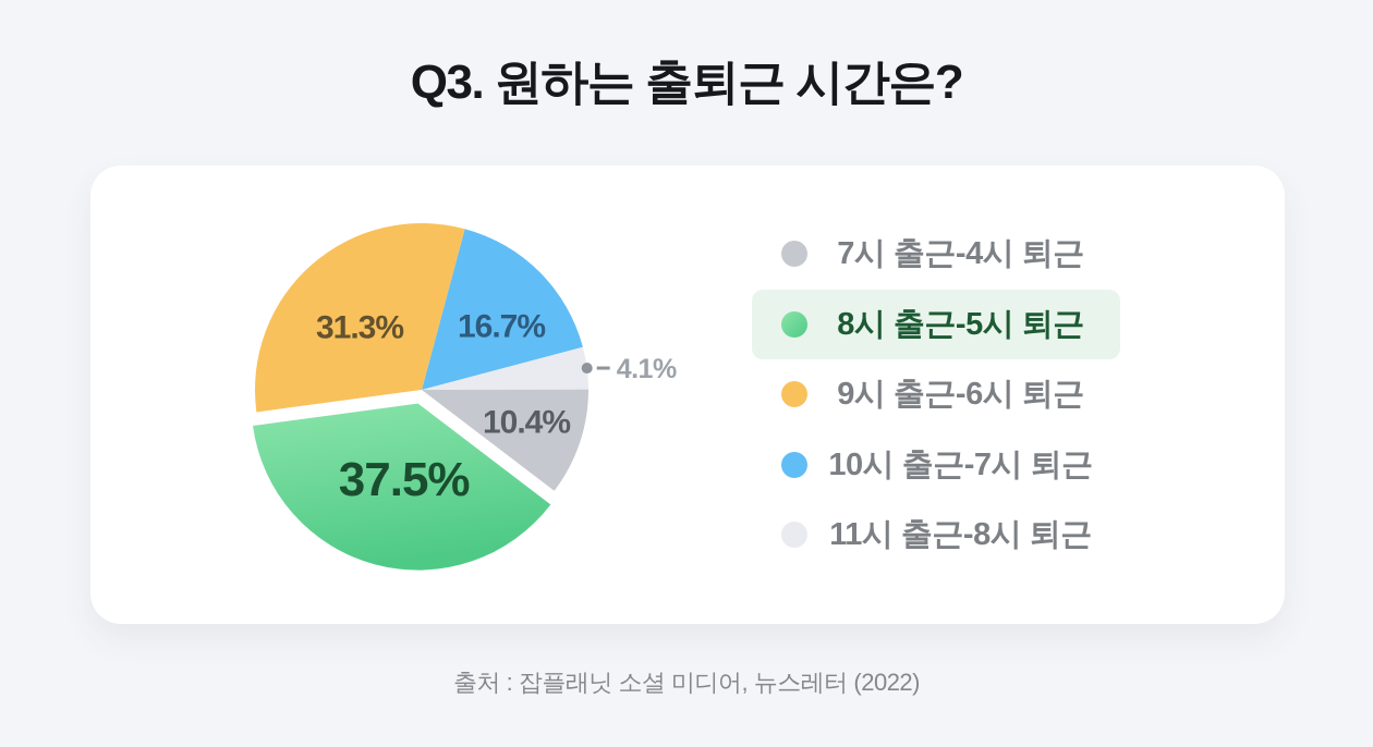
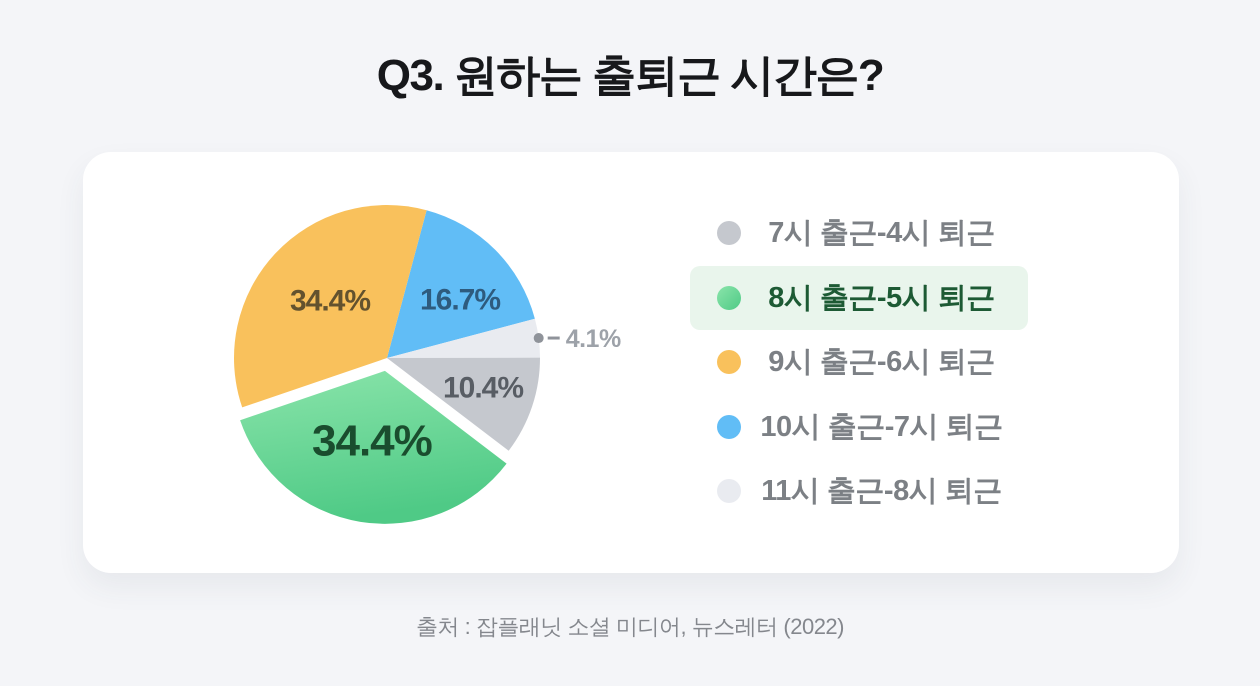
8시 출근-5시 퇴근: 37.5% -> 34.4%
9시 출근-6시 퇴근: 31.3% -> 34.4%
